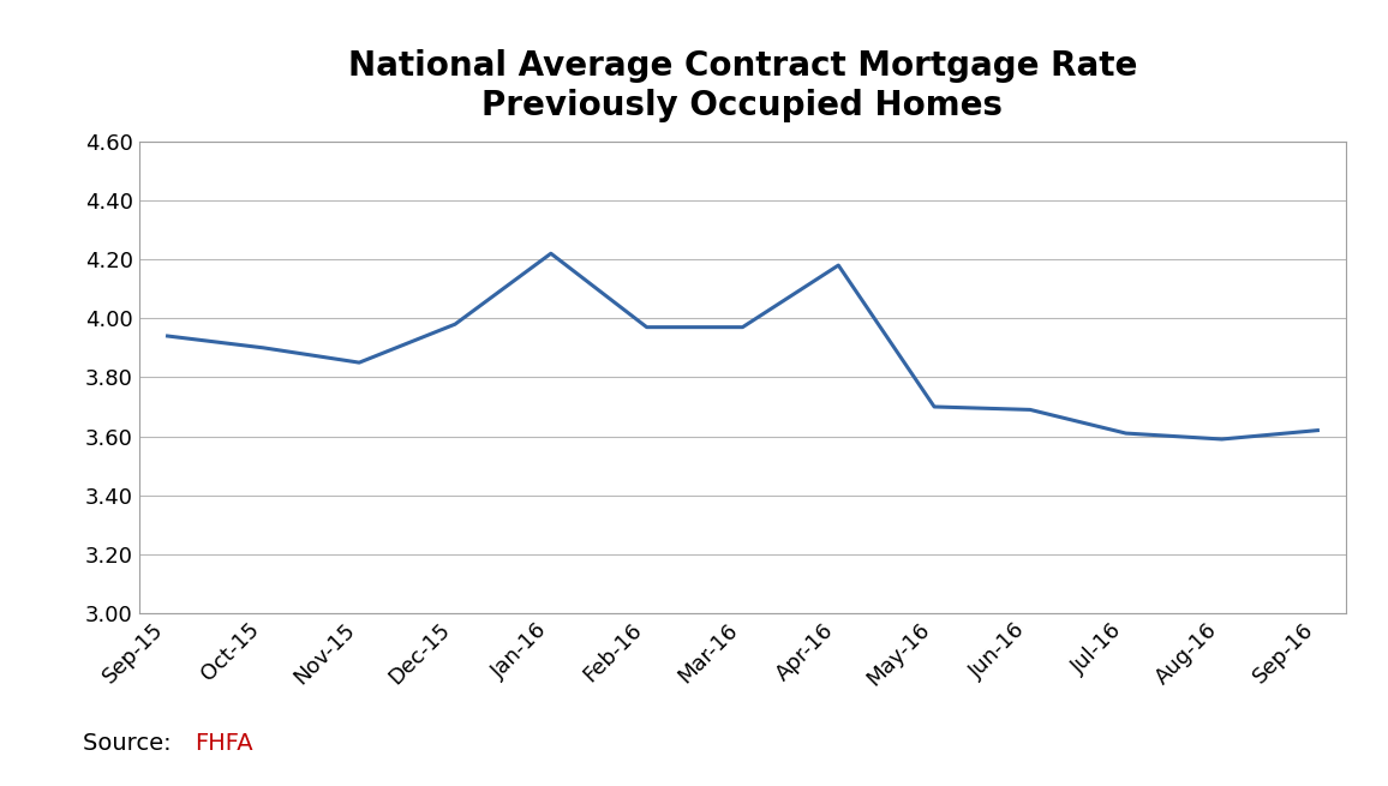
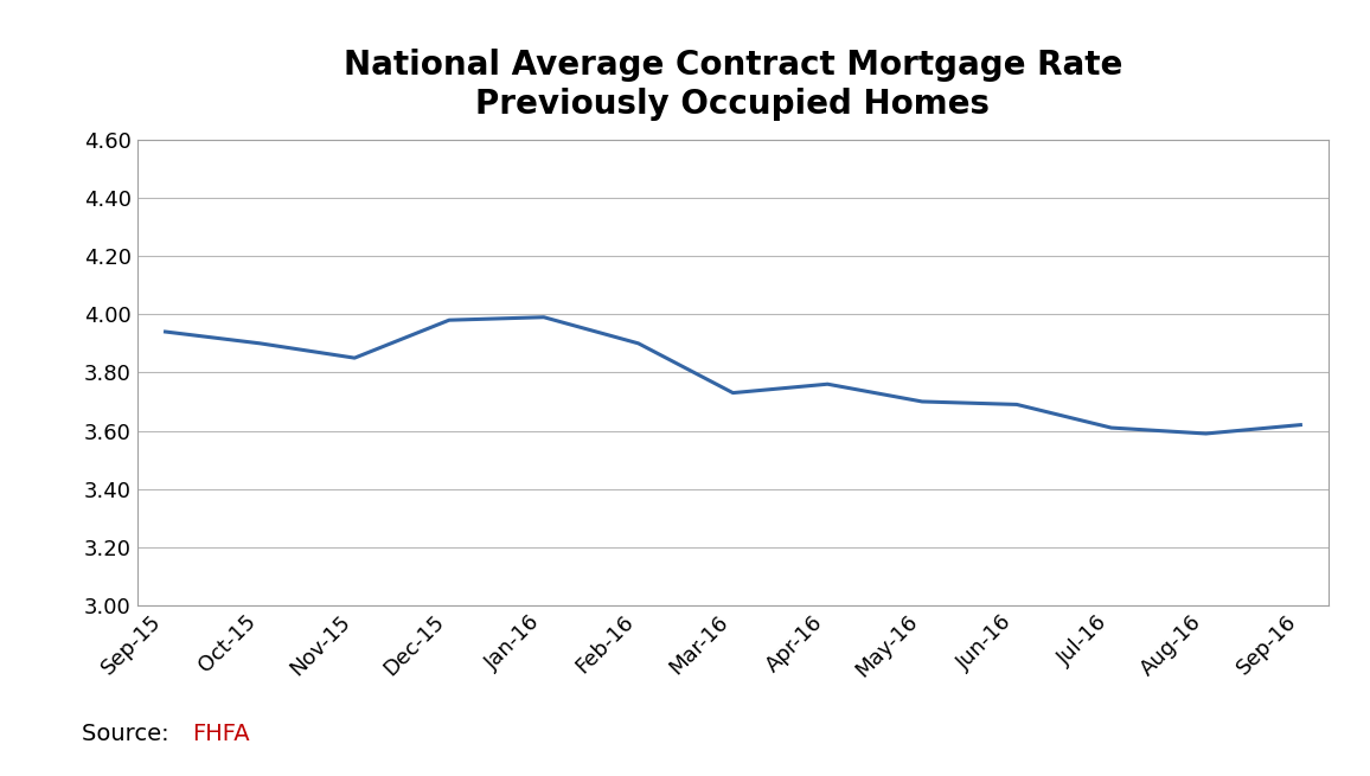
Jan-16: 4.22 -> 3.99
Feb-16: 3.97 -> 3.90
Mar-16: 3.97 -> 3.73
Apr-16: 4.18 -> 3.76
